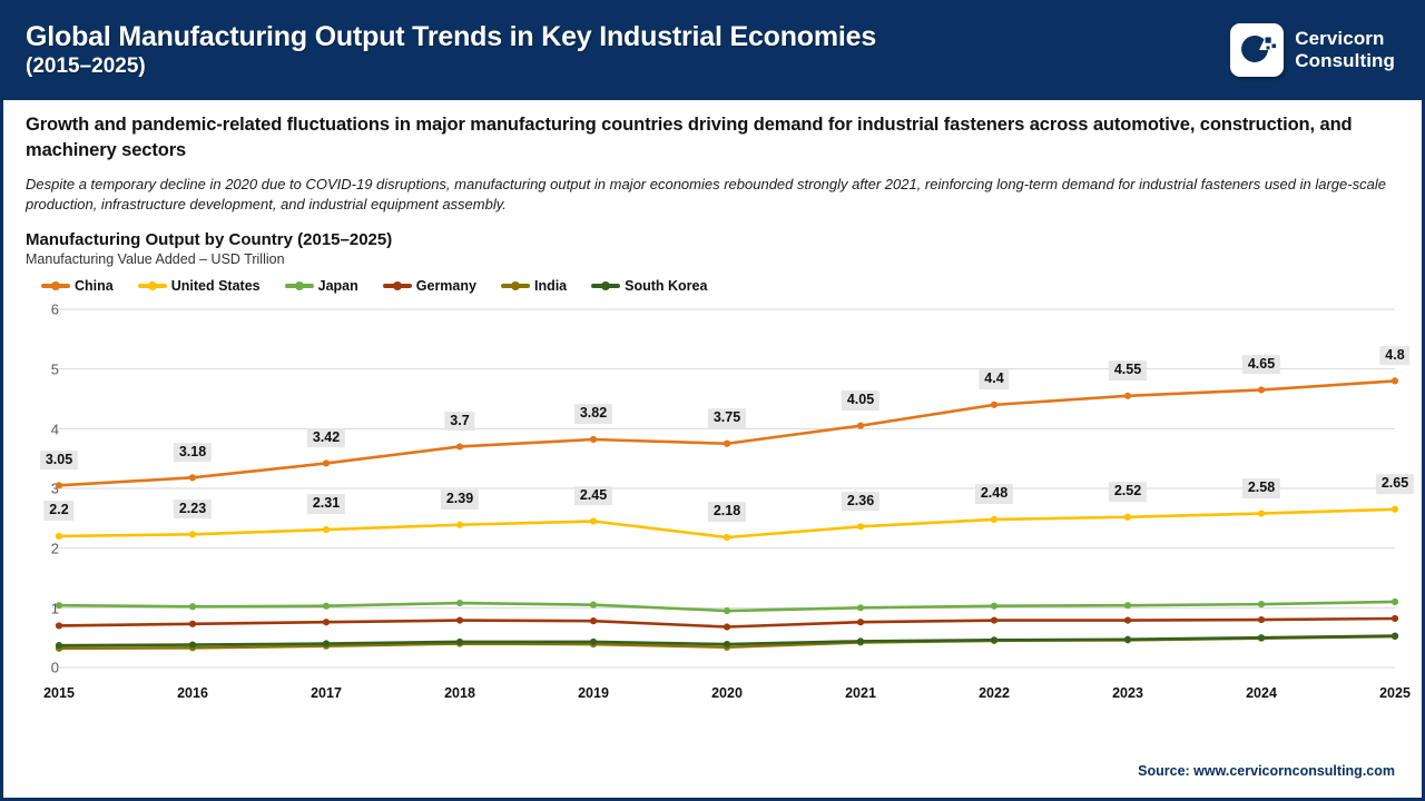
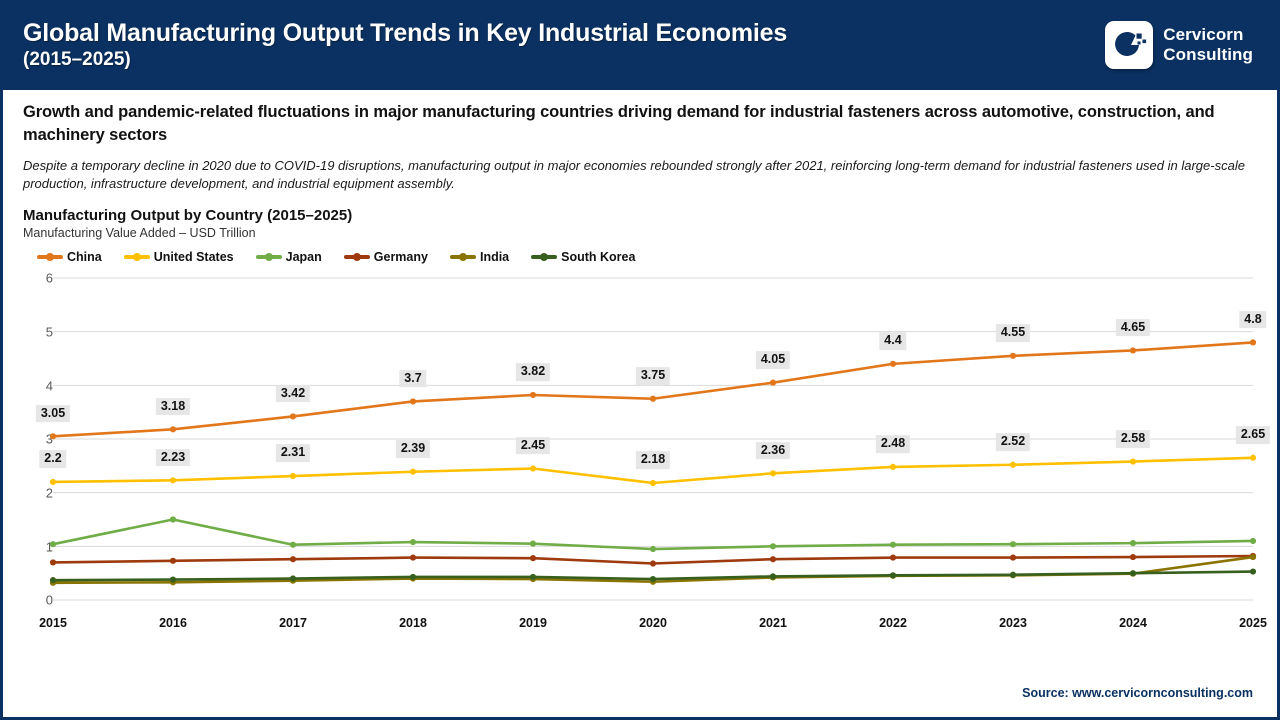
Japan/2016: 1.0 -> 1.5
India/2025: 0.5 -> 0.8
